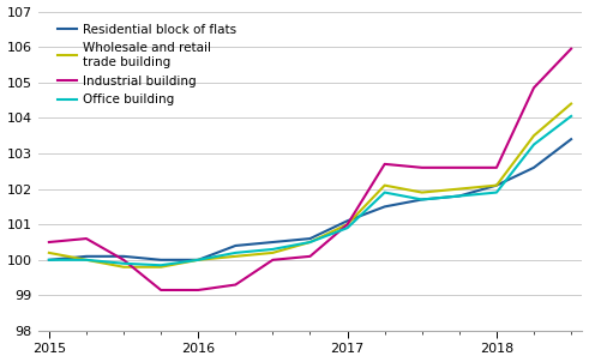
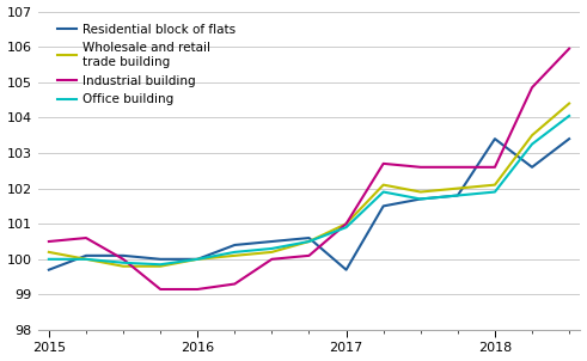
Residential block of flats/2015: 100.0 -> 99.7
Residential block of flats/2017: 101.1 -> 99.7
Residential block of flats/2018: 102.1 -> 103.4
